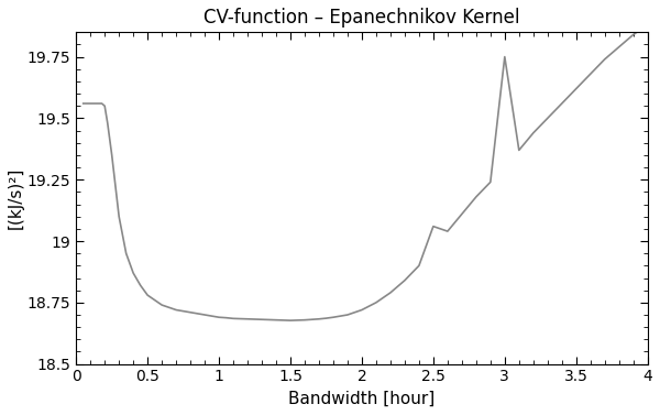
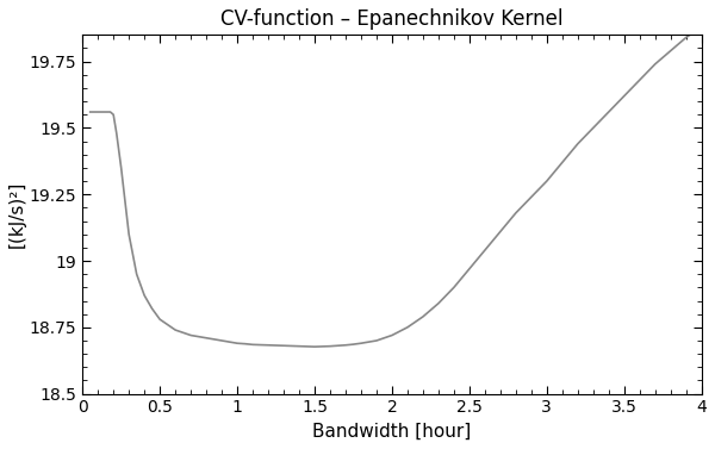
2.5: 19.060 -> 18.970
3: 19.750 -> 19.300
